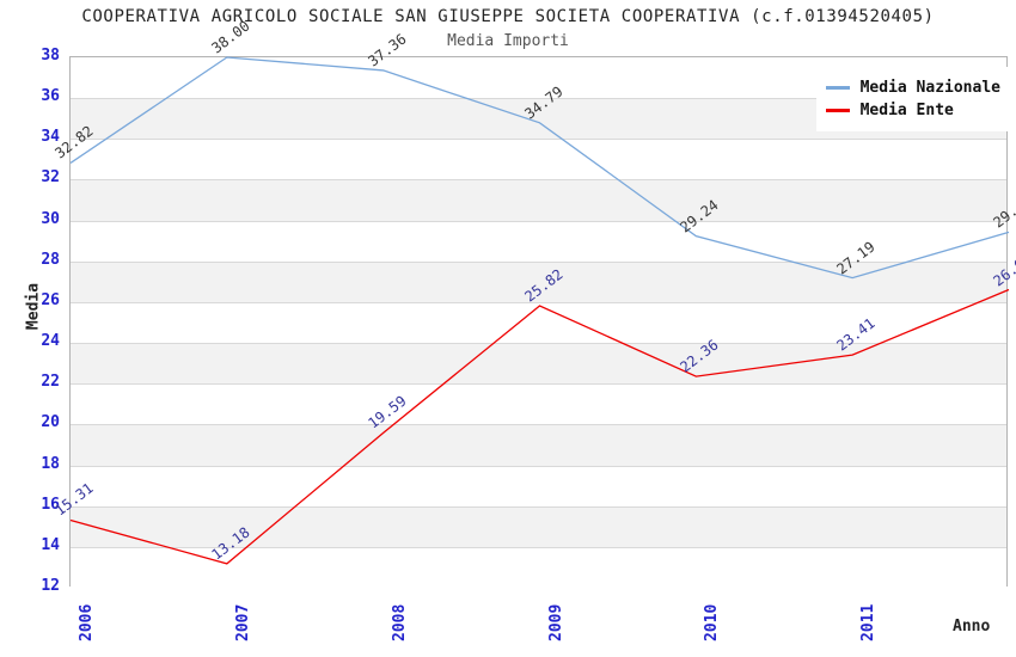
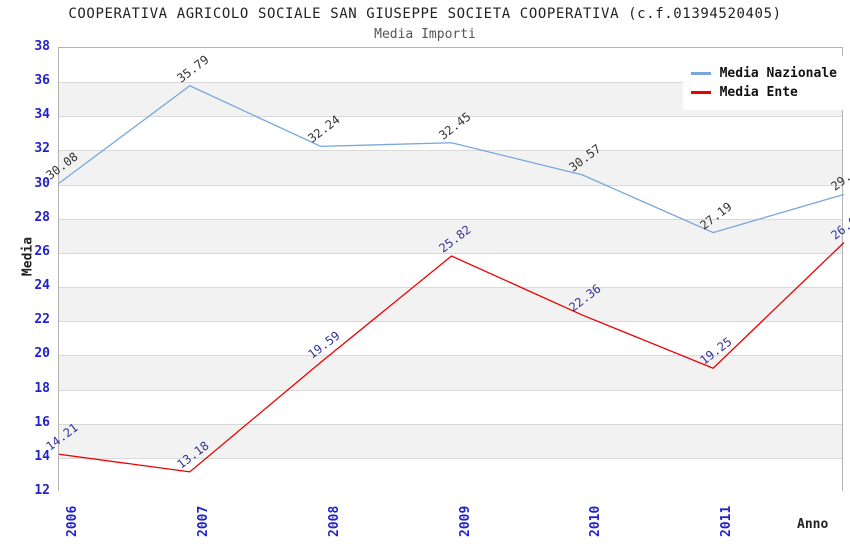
Media Nazionale/2006: 32.82 -> 30.08
Media Ente/2006: 15.31 -> 14.21
Media Nazionale/2007: 38.00 -> 35.79
Media Nazionale/2008: 37.36 -> 32.24
Media Nazionale/2009: 34.79 -> 32.45
Media Nazionale/2010: 29.24 -> 30.57
Media Ente/2011: 23.41 -> 19.25
